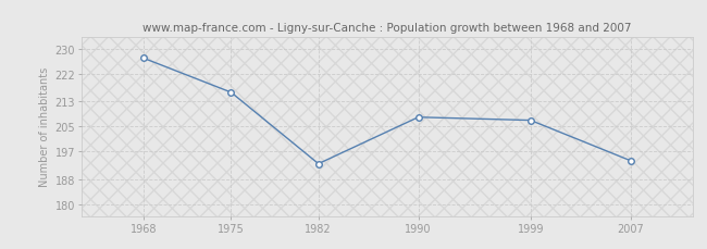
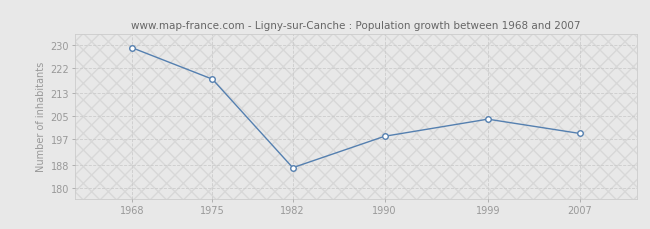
1968: 227 -> 229
1975: 216 -> 218
1982: 193 -> 187
1990: 208 -> 198
1999: 207 -> 204
2007: 194 -> 199
